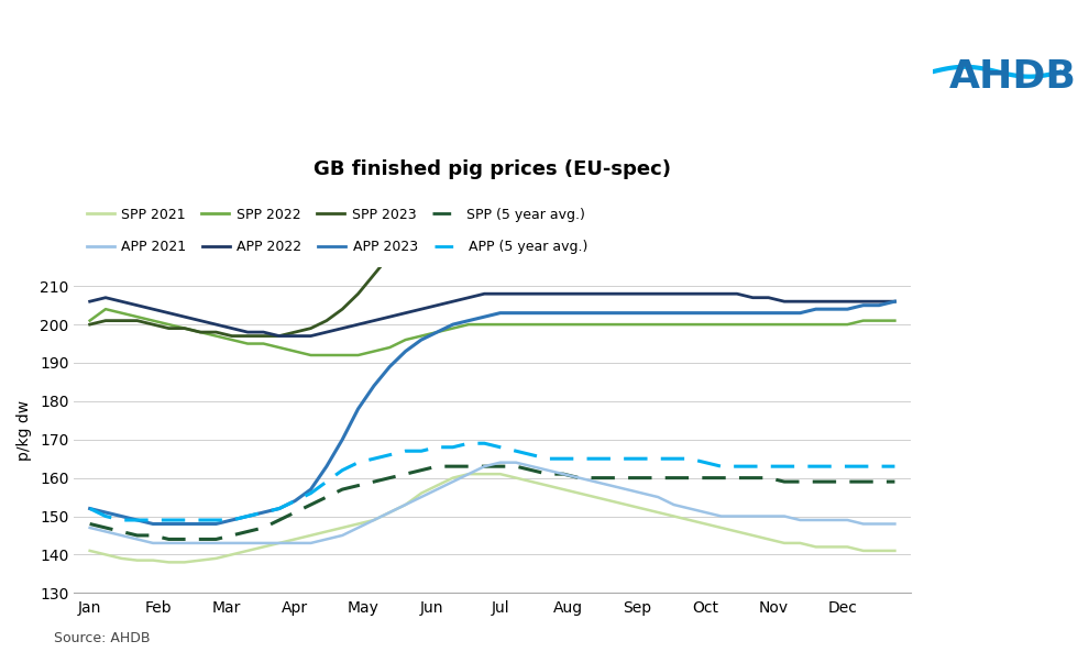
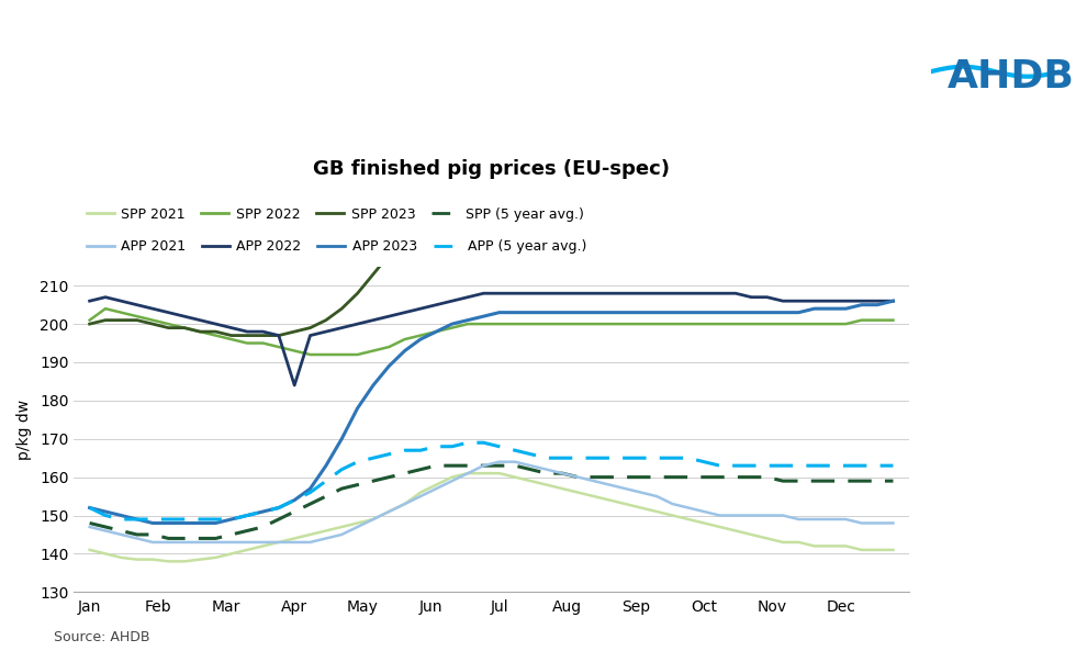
GB finished pig prices (EU-spec)/APP 2022/Apr: 197 -> 184
